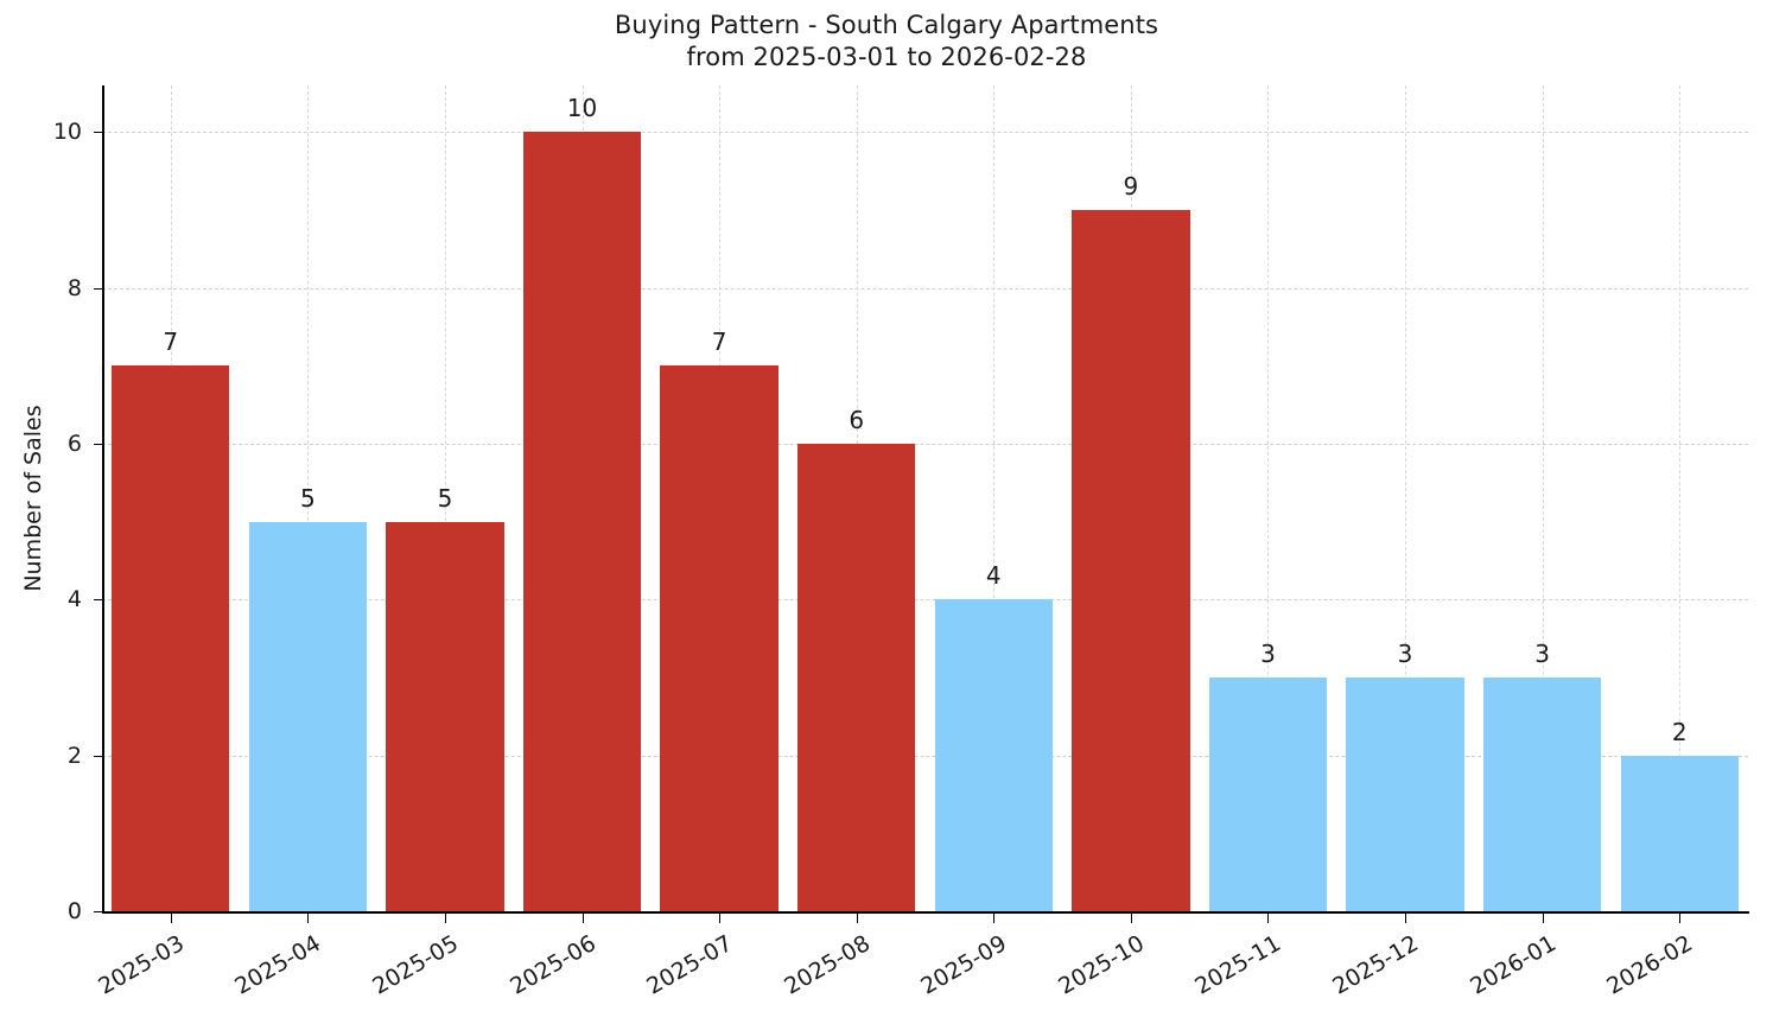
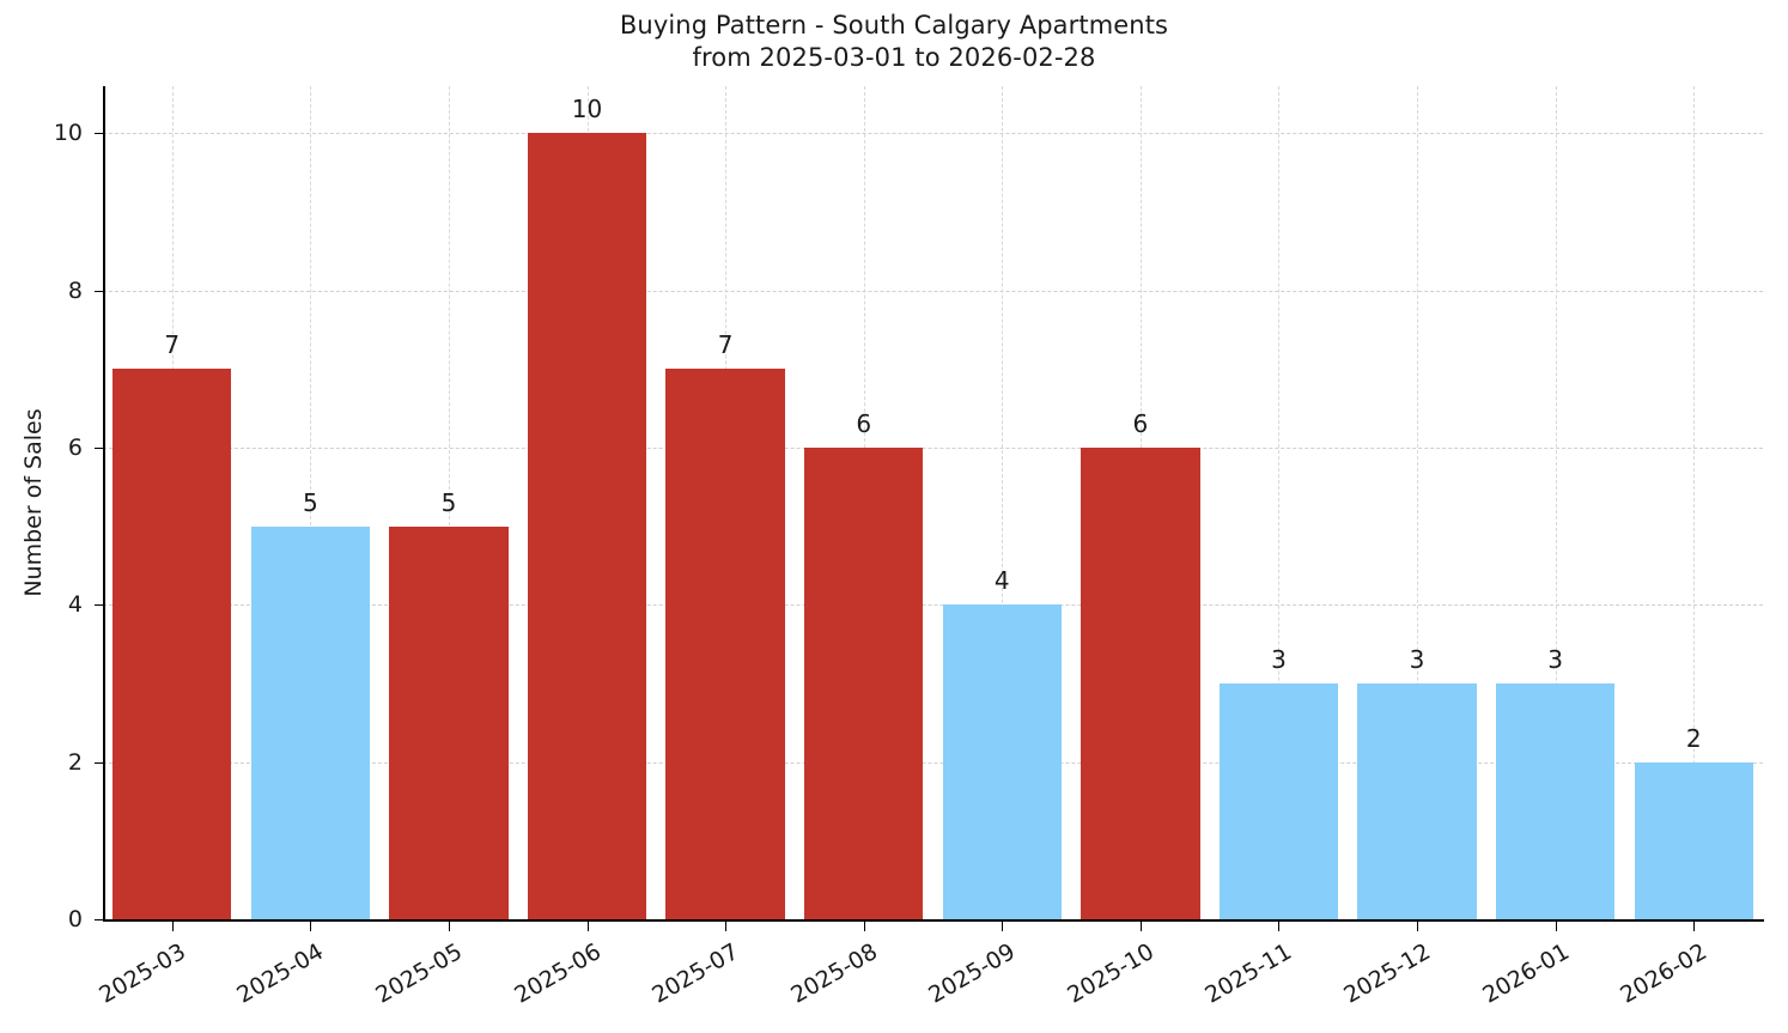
2025-10: 9 -> 6
